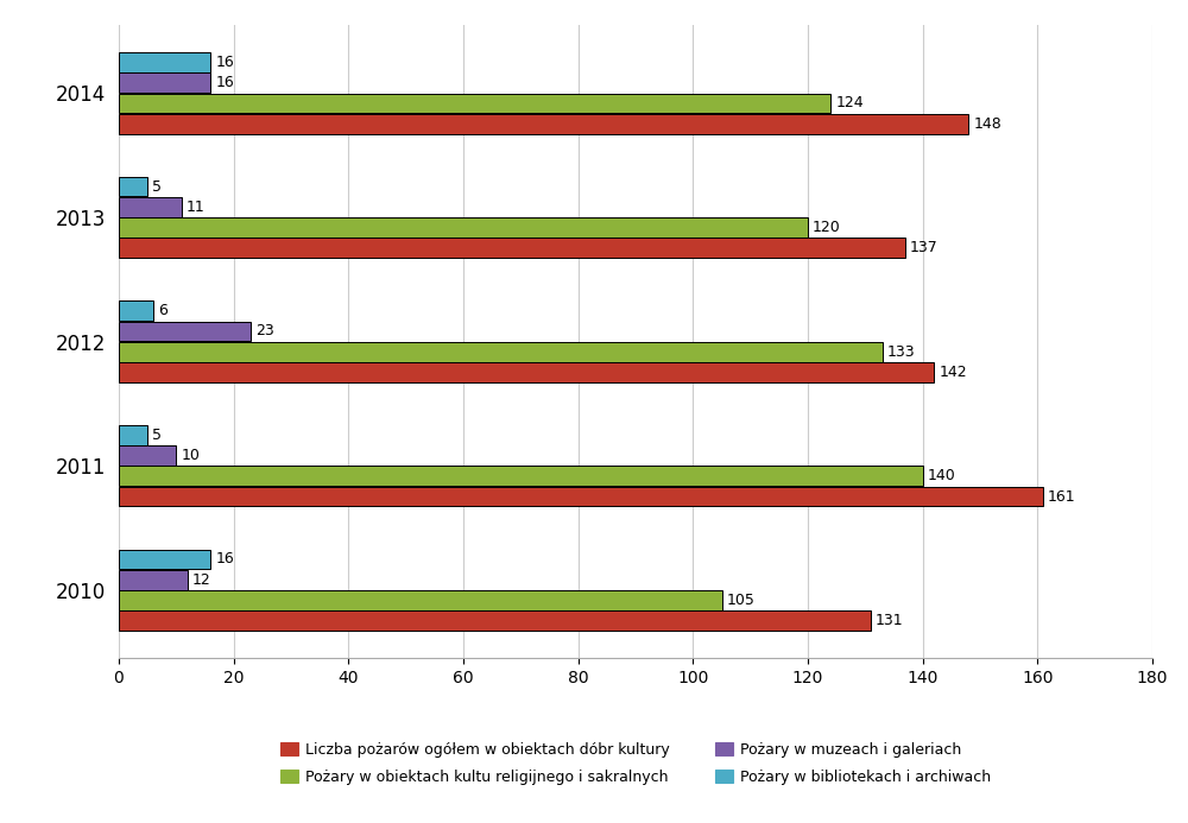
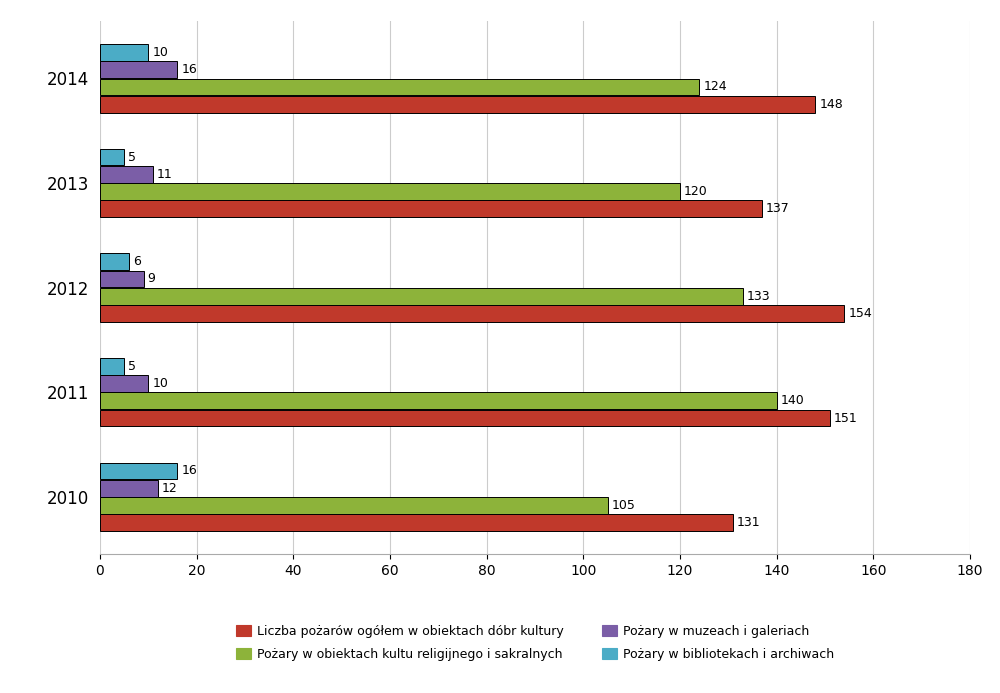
Pożary w bibliotekach i archiwach/2014: 16 -> 10
Pożary w muzeach i galeriach/2012: 23 -> 9
Liczba pożarów ogółem w obiektach dóbr kultury/2012: 142 -> 154
Liczba pożarów ogółem w obiektach dóbr kultury/2011: 161 -> 151
